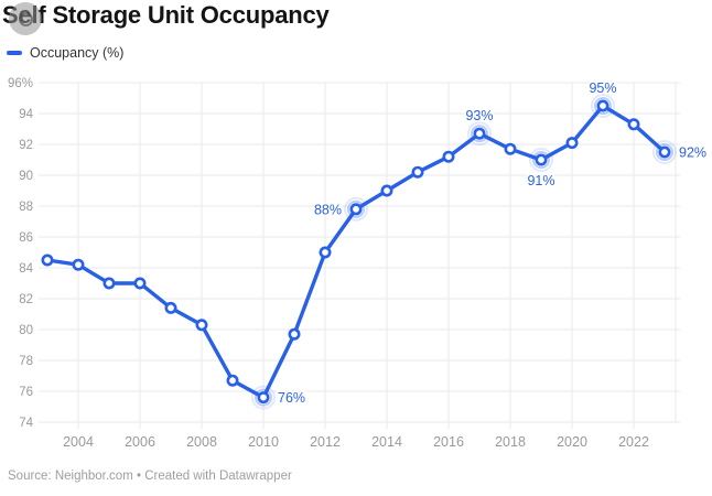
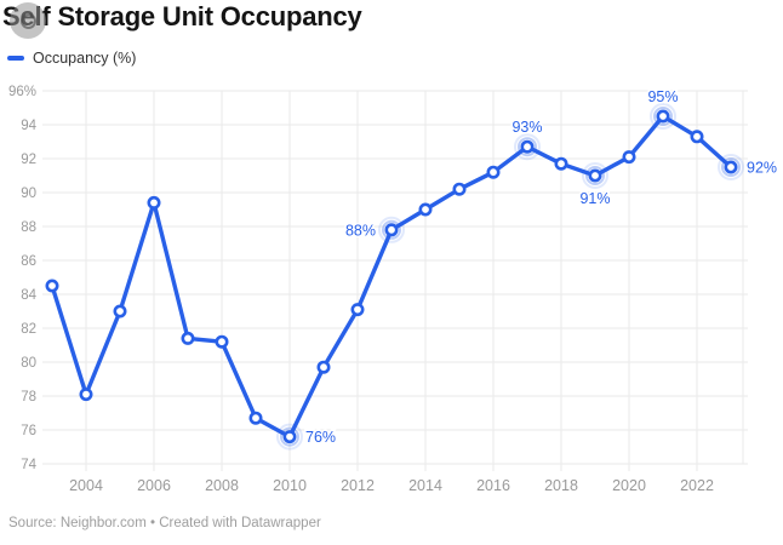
2004: 84.2% -> 78.1%
2006: 83.0% -> 89.4%
2008: 80.3% -> 81.2%
2012: 85.0% -> 83.1%
